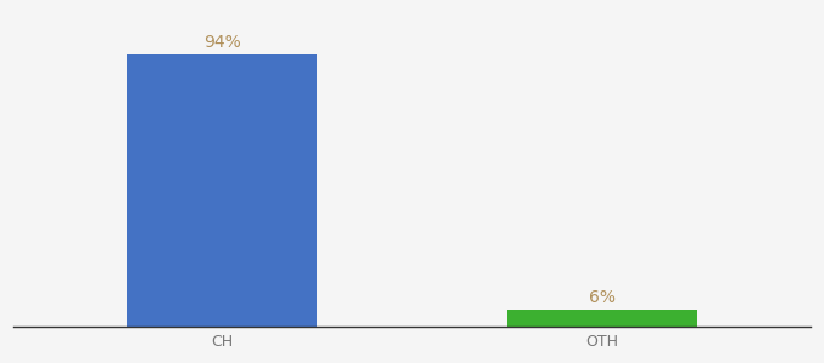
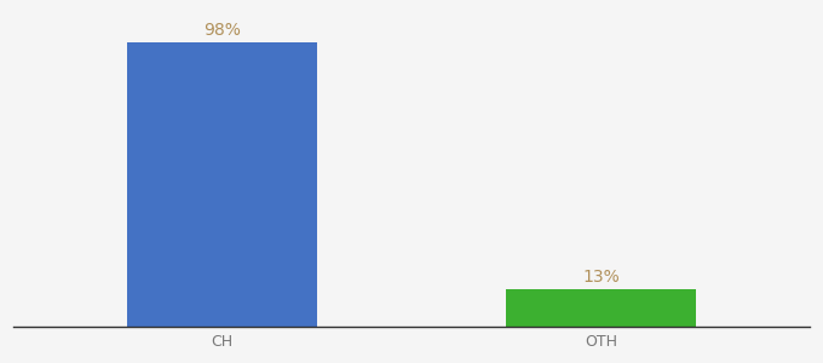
CH: 94% -> 98%
OTH: 6% -> 13%
